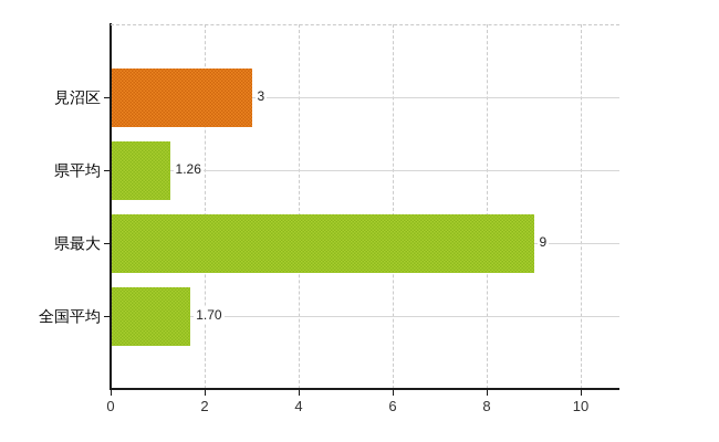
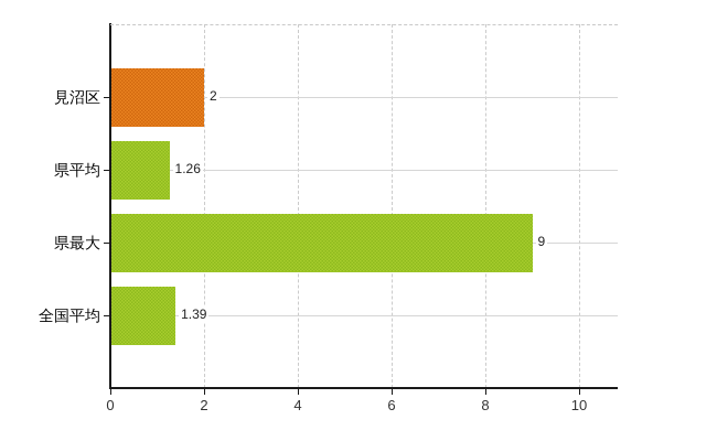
見沼区: 3 -> 2
全国平均: 1.70 -> 1.39
